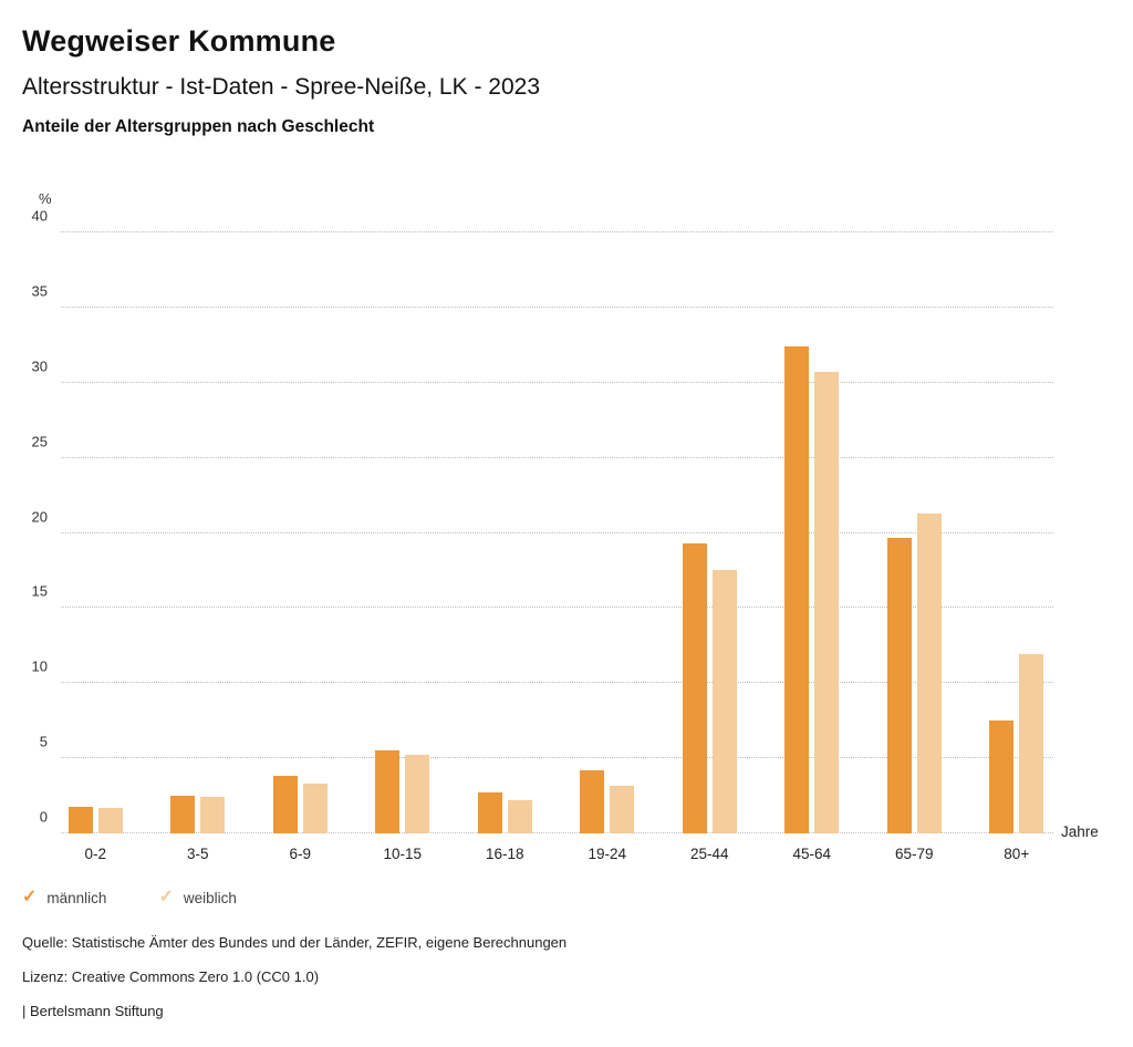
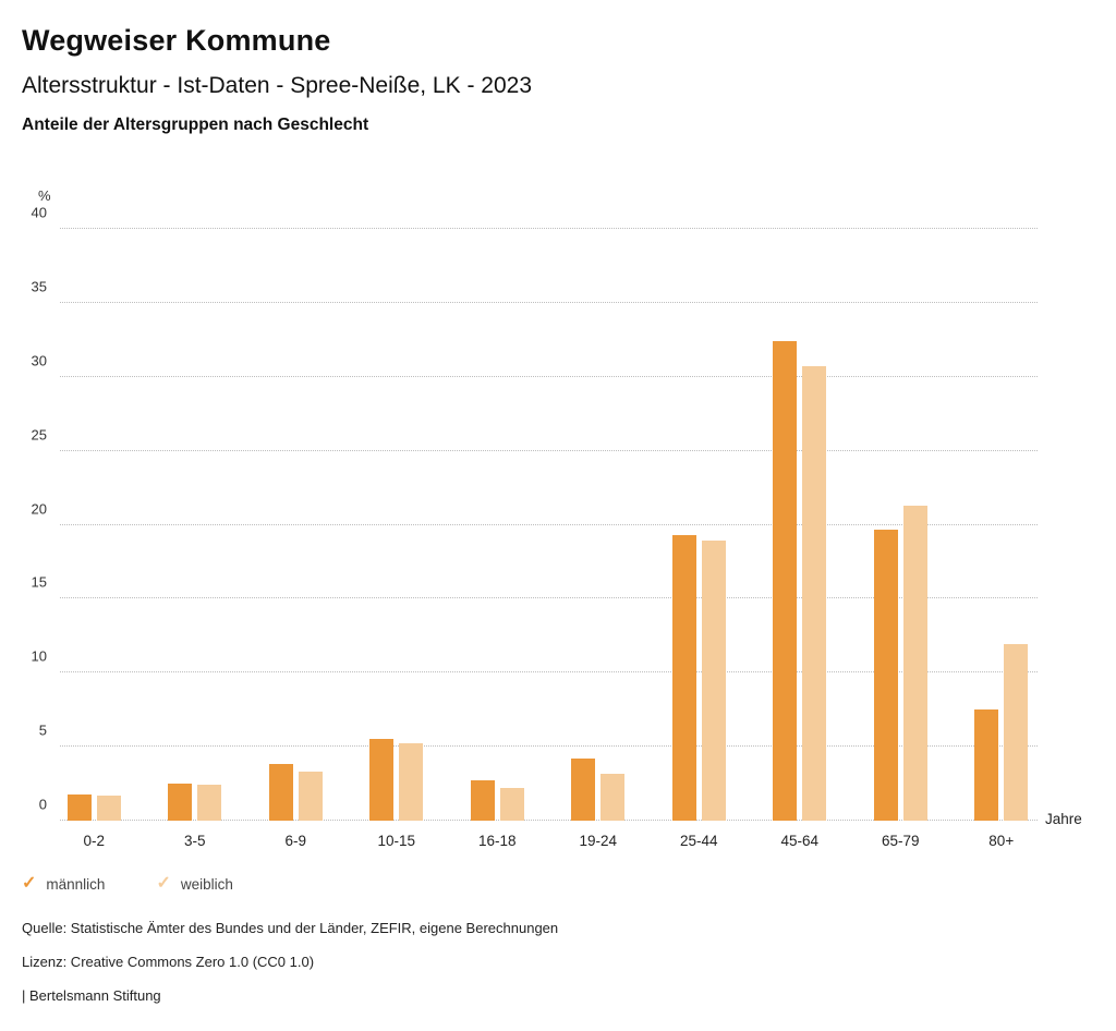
weiblich/25-44: 17.5 -> 18.9
